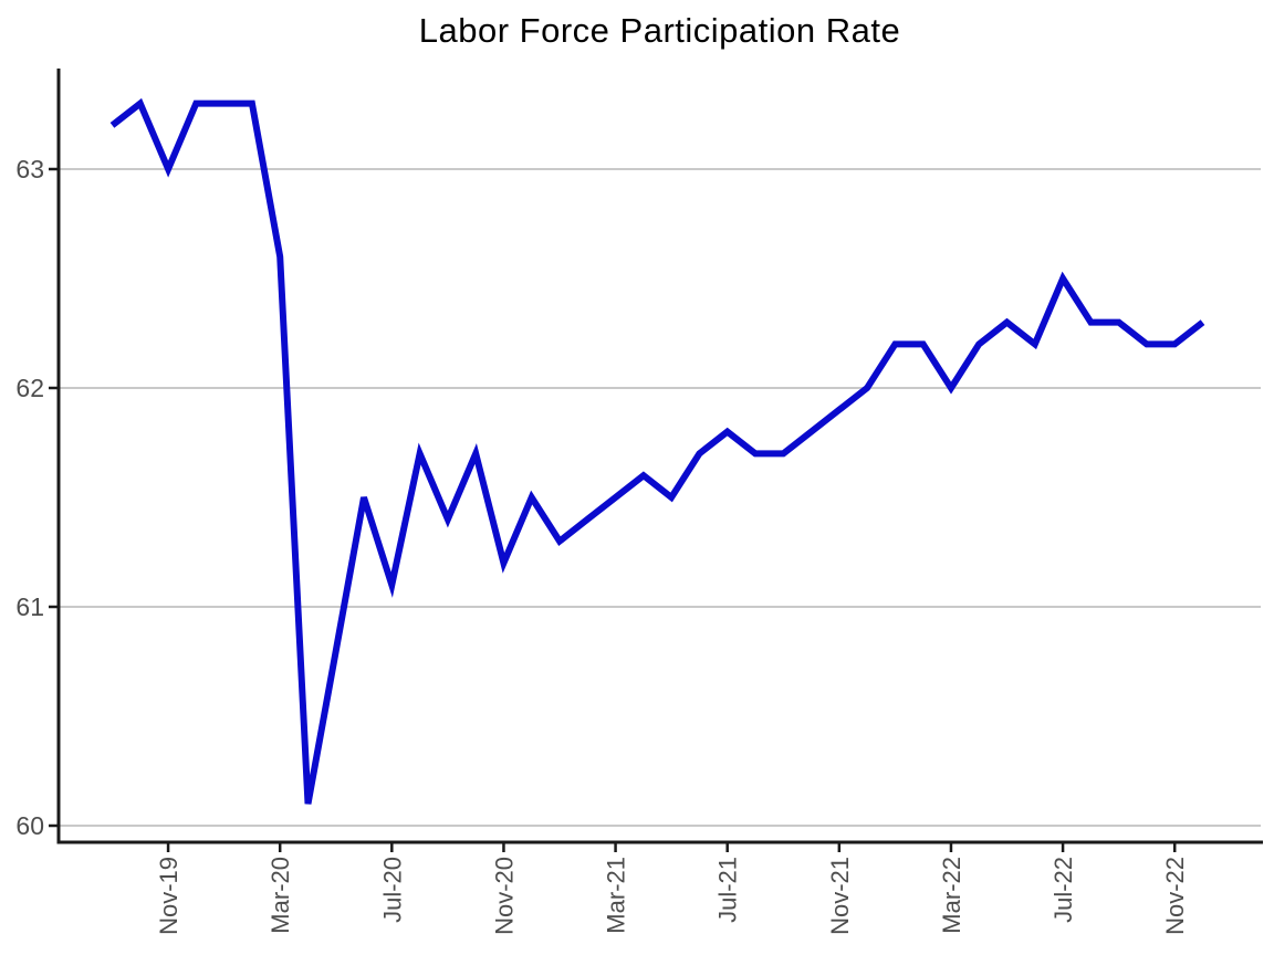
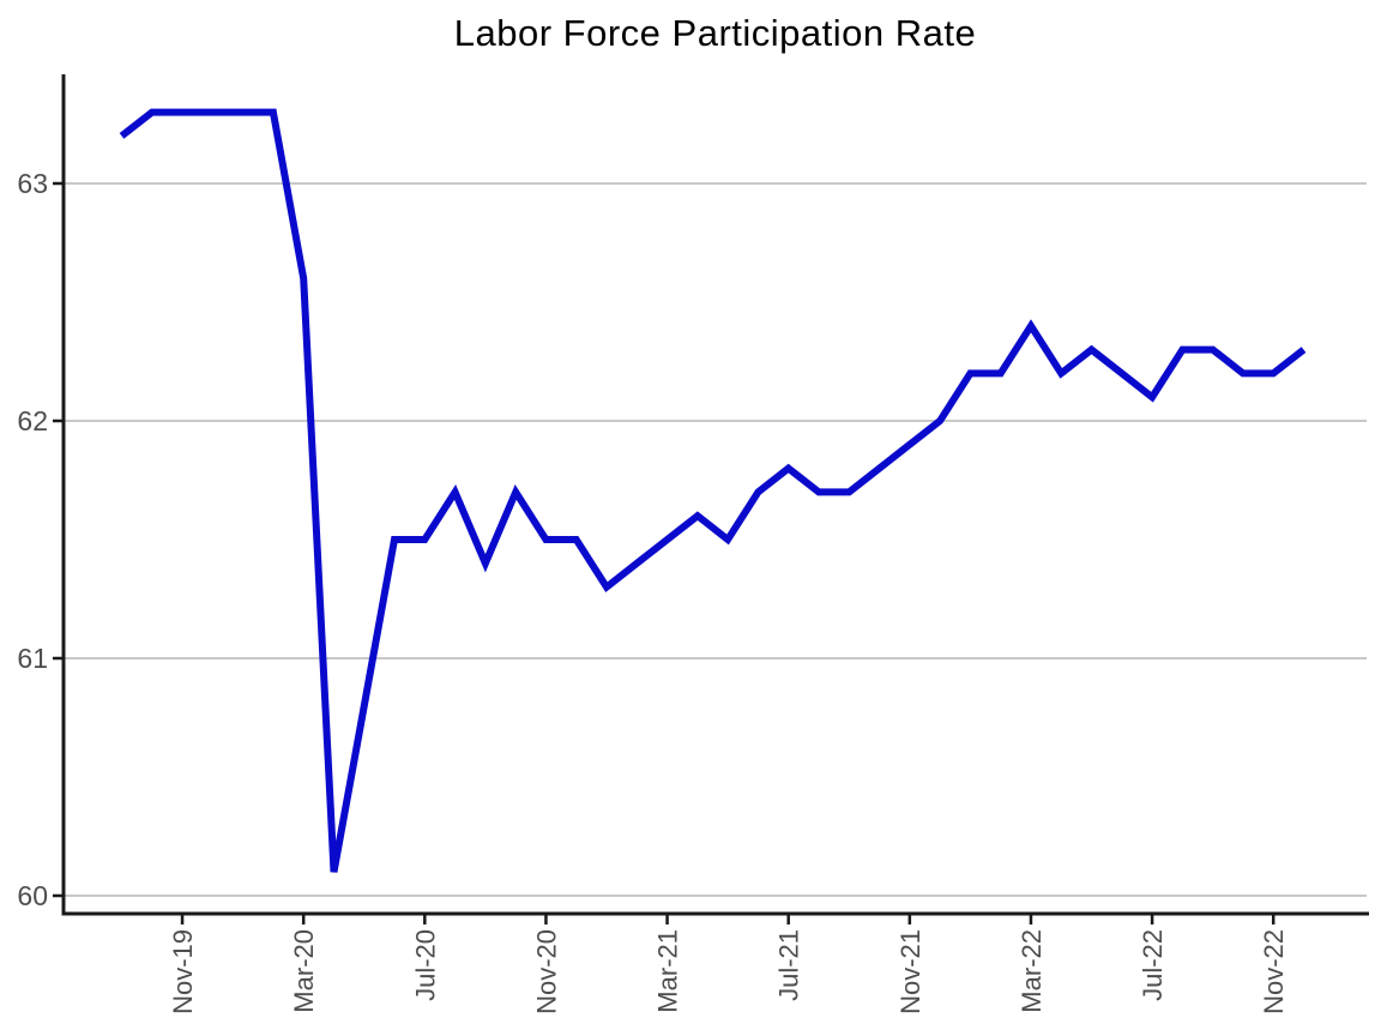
Nov-19: 63.0 -> 63.3
Jul-20: 61.1 -> 61.5
Nov-20: 61.2 -> 61.5
Mar-22: 62.0 -> 62.4
Jul-22: 62.5 -> 62.1
